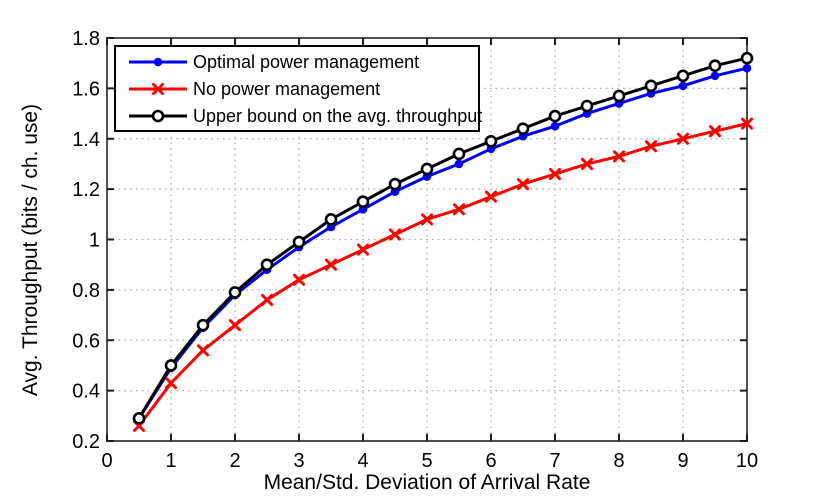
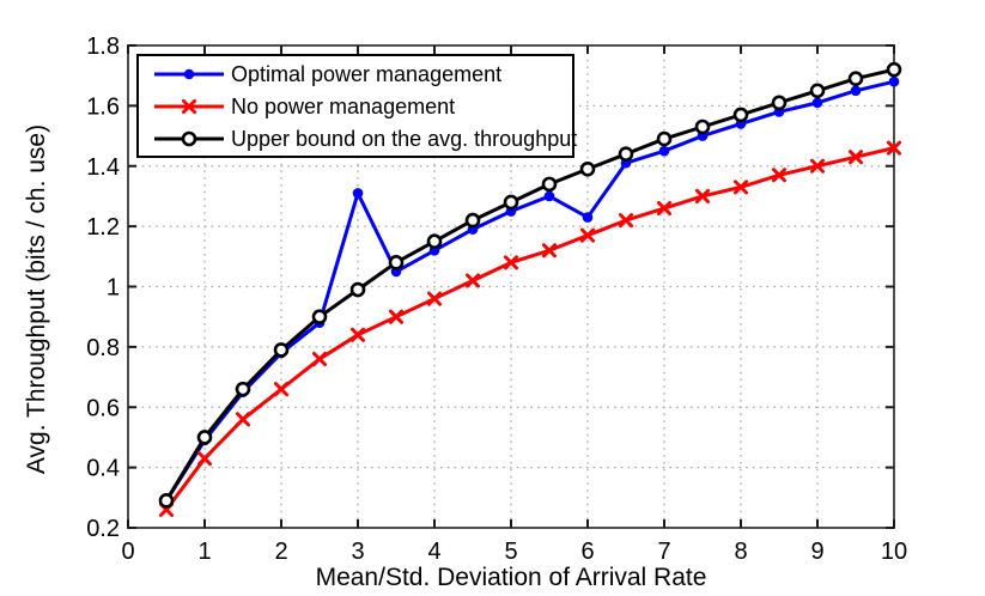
Optimal power management/3: 0.97 -> 1.31
Optimal power management/6: 1.36 -> 1.23
